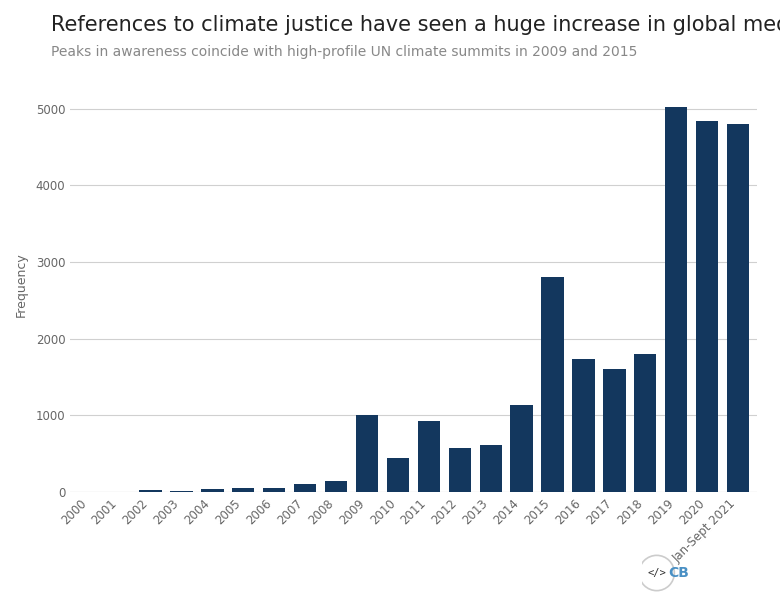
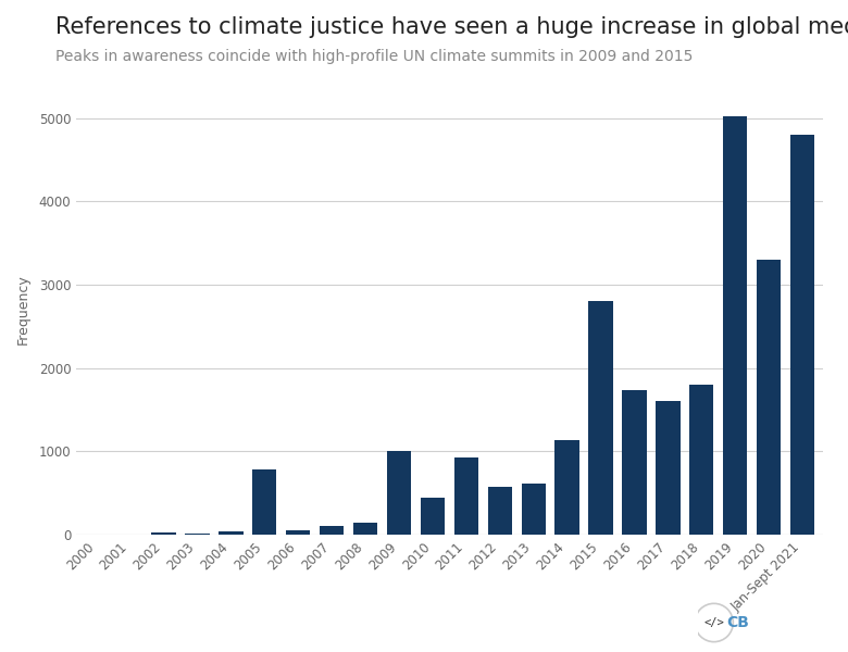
2005: 50 -> 780
2020: 4840 -> 3300
